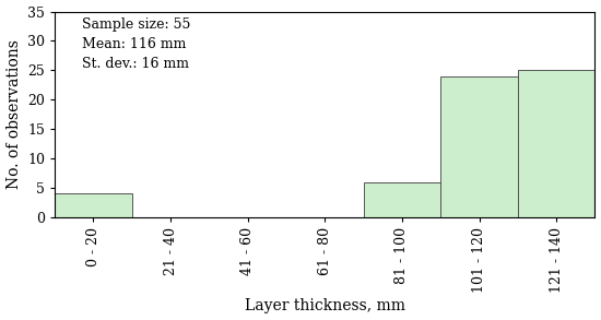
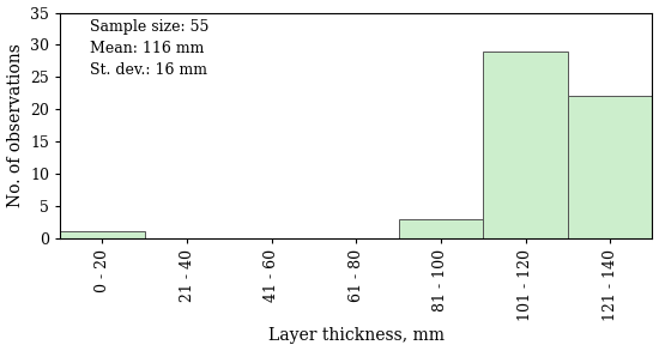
0 - 20: 4 -> 1
81 - 100: 6 -> 3
101 - 120: 24 -> 29
121 - 140: 25 -> 22
